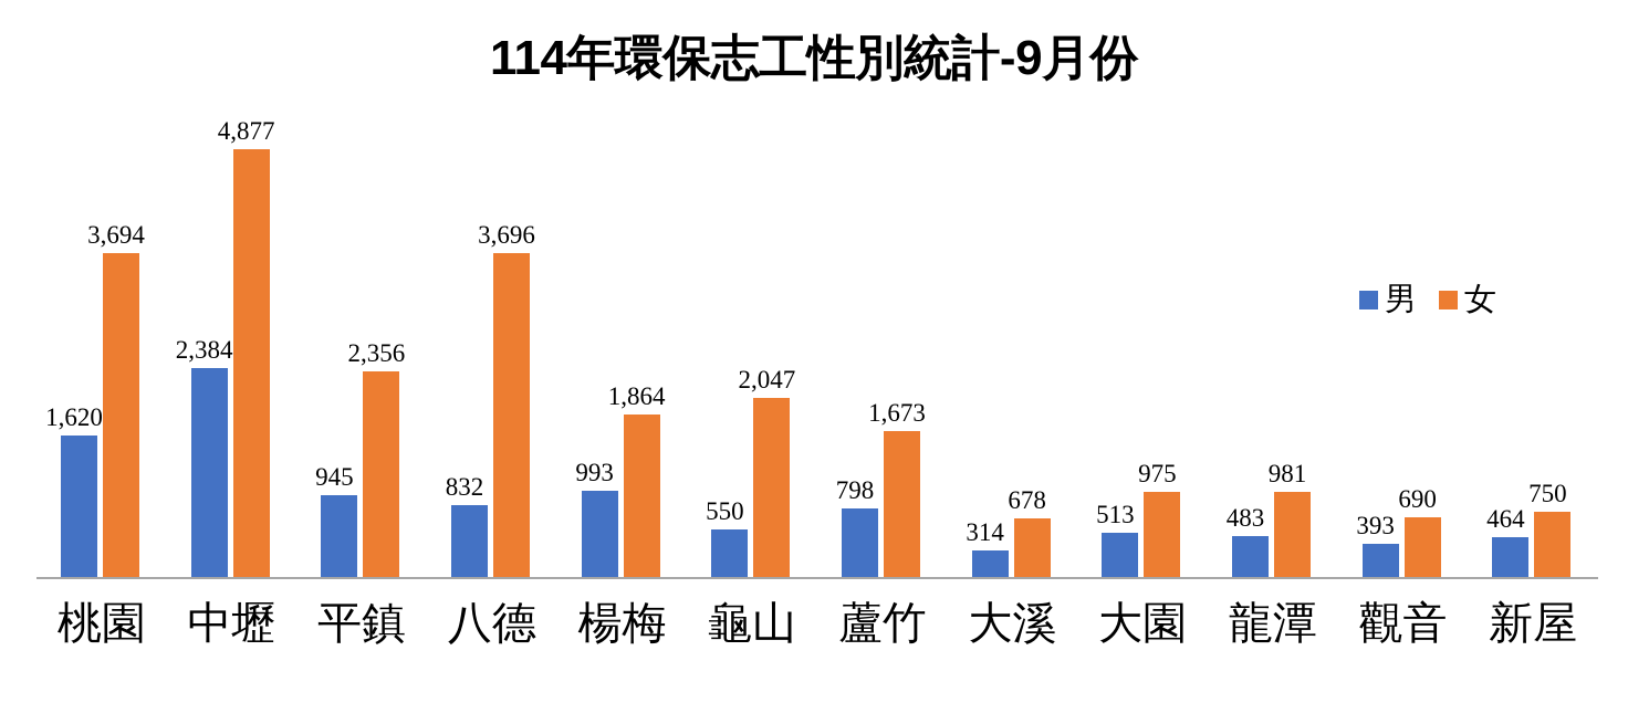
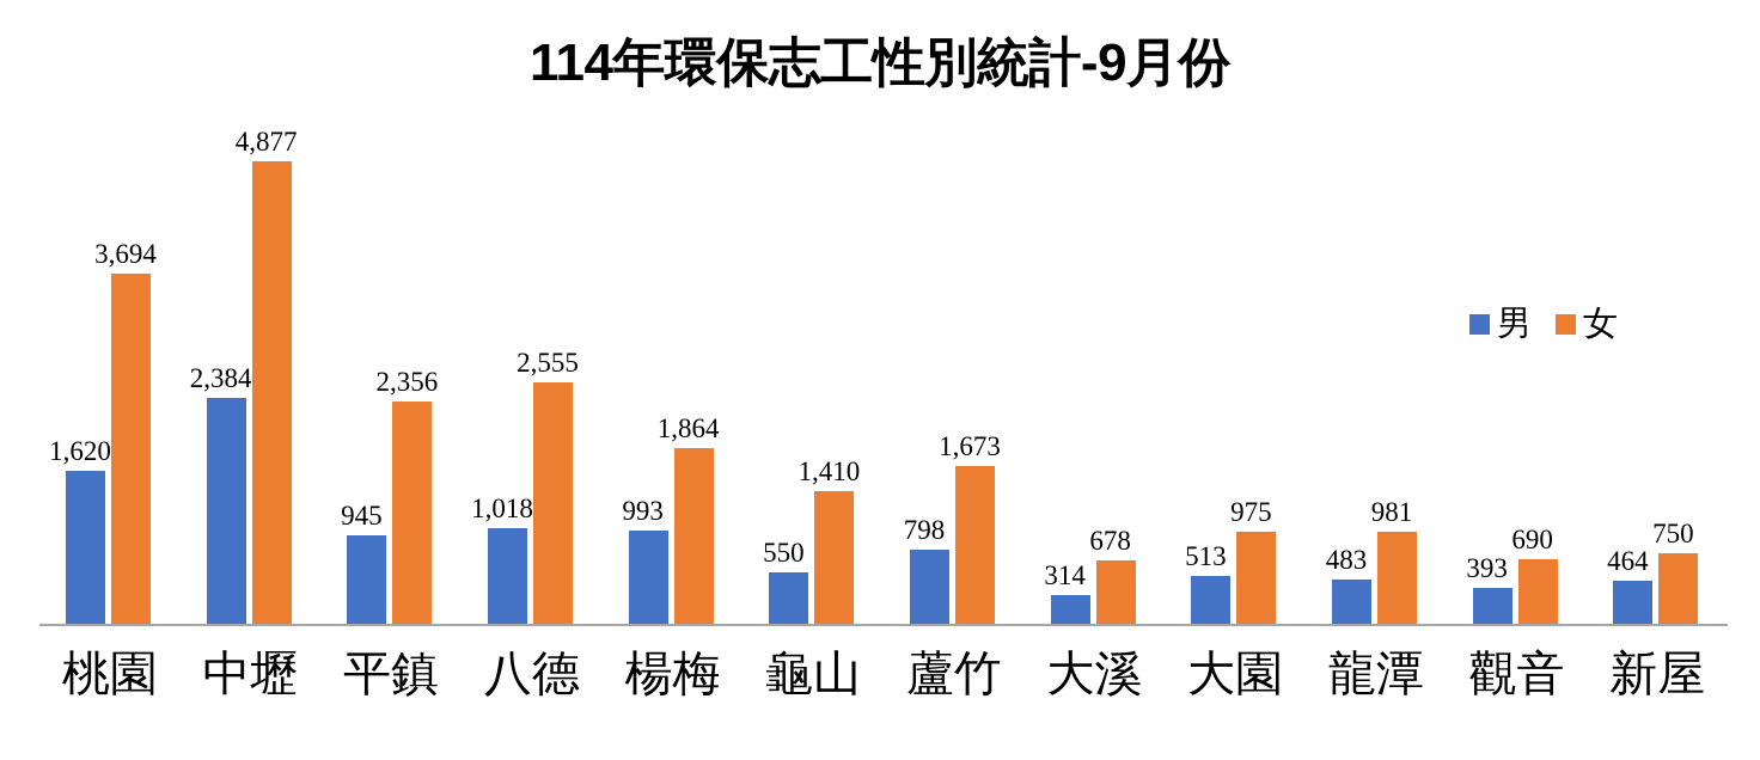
男/八德: 832 -> 1,018
女/八德: 3,696 -> 2,555
女/龜山: 2,047 -> 1,410
